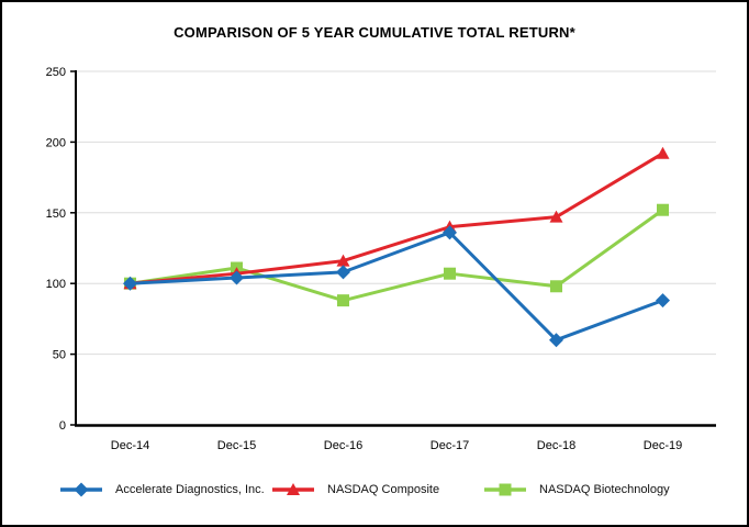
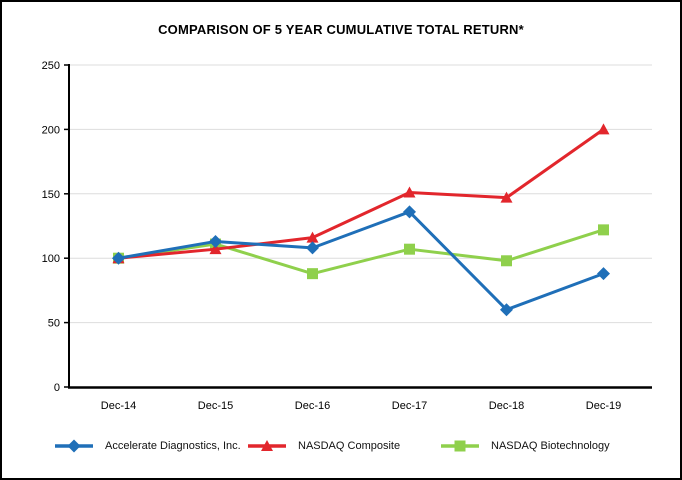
Accelerate Diagnostics, Inc./Dec-15: 104 -> 113
NASDAQ Composite/Dec-17: 140 -> 151
NASDAQ Composite/Dec-19: 192 -> 200
NASDAQ Biotechnology/Dec-19: 152 -> 122
